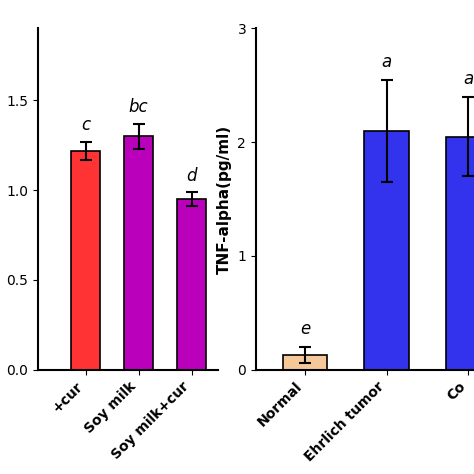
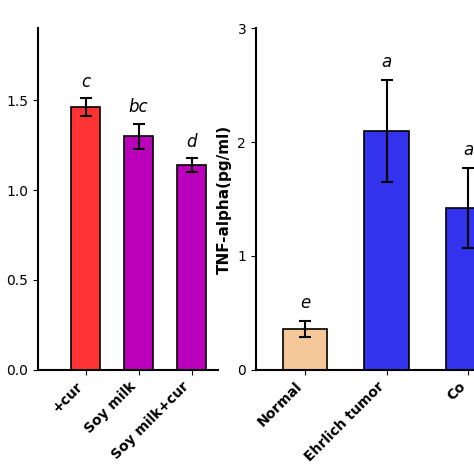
+cur: 1.22 -> 1.46
Soy milk+cur: 0.95 -> 1.14
Normal: 0.13 -> 0.36
Co: 2.05 -> 1.42
